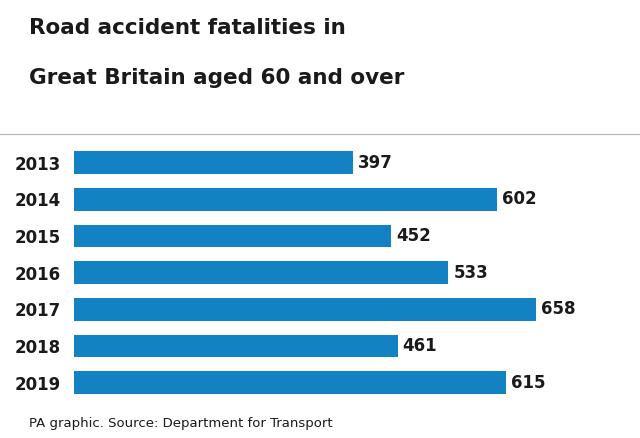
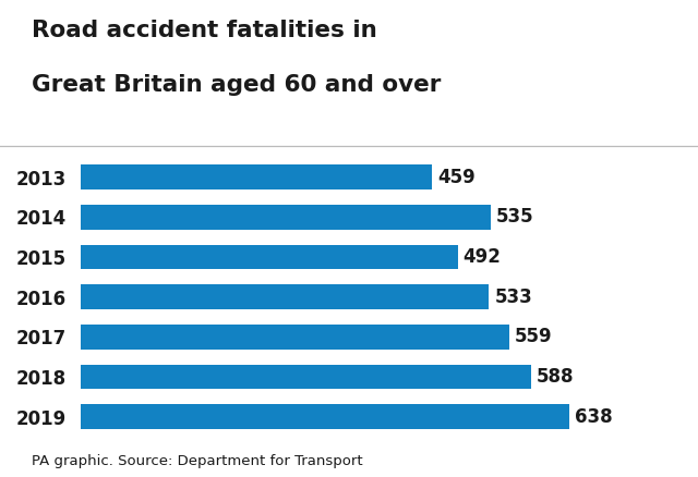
2013: 397 -> 459
2014: 602 -> 535
2015: 452 -> 492
2017: 658 -> 559
2018: 461 -> 588
2019: 615 -> 638
